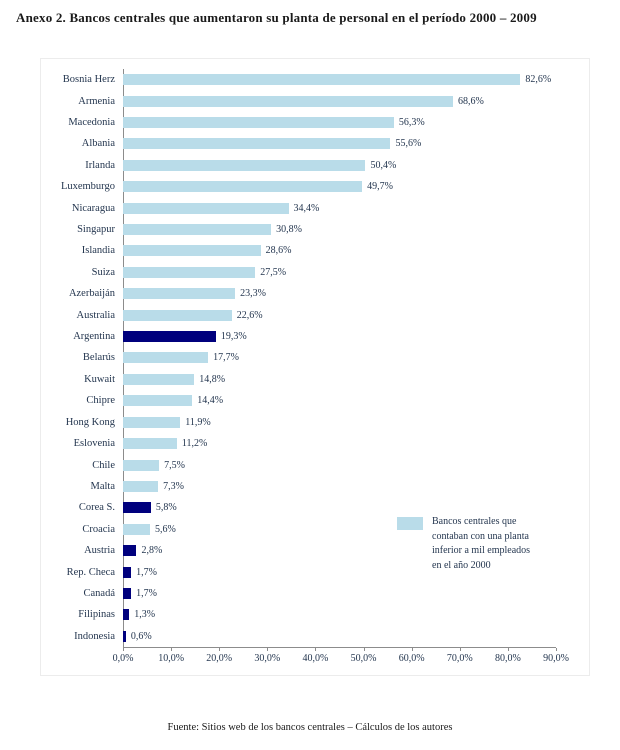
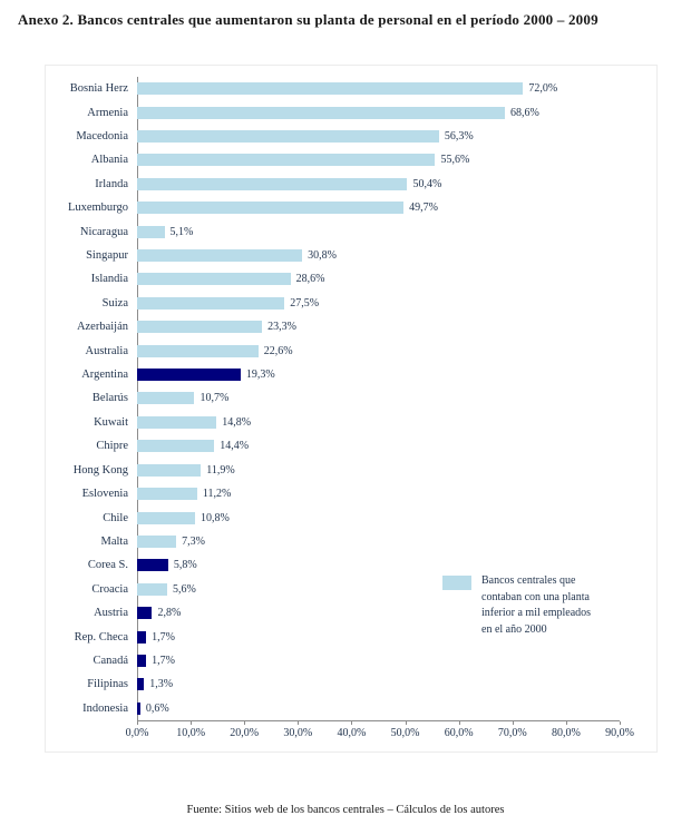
Bosnia Herz: 82,6% -> 72,0%
Nicaragua: 34,4% -> 5,1%
Belarús: 17,7% -> 10,7%
Chile: 7,5% -> 10,8%
